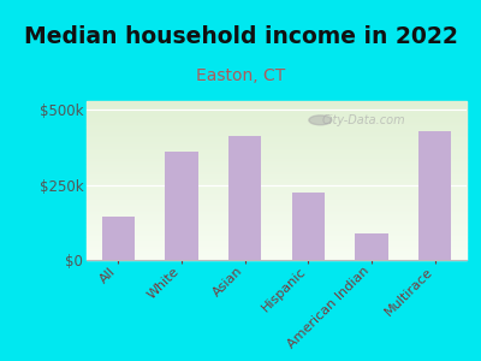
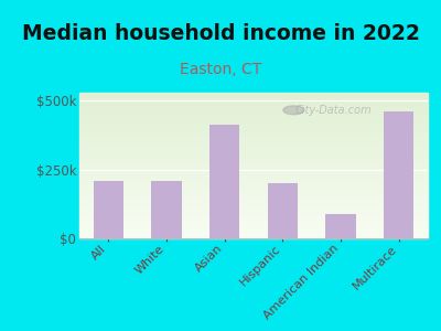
All: $145k -> $210k
White: $360k -> $210k
Hispanic: $225k -> $200k
Multirace: $430k -> $460k
